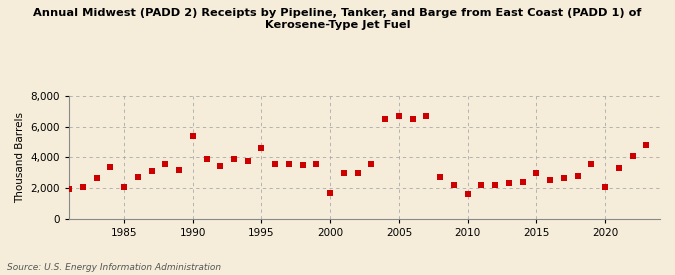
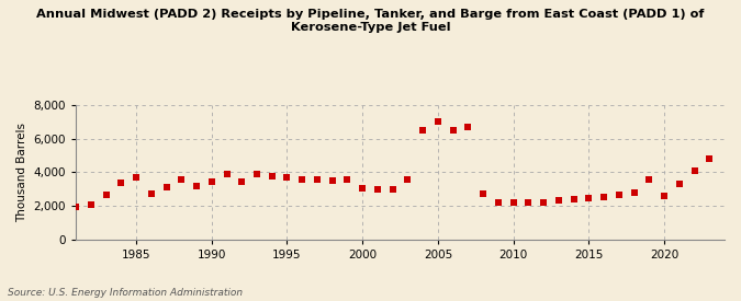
1985: 2,100 -> 3,700
1990: 5,400 -> 3,400
1995: 4,600 -> 3,700
2000: 1,700 -> 3,000
2005: 6,700 -> 7,000
2010: 1,600 -> 2,200
2015: 3,000 -> 2,400
2020: 2,100 -> 2,600
